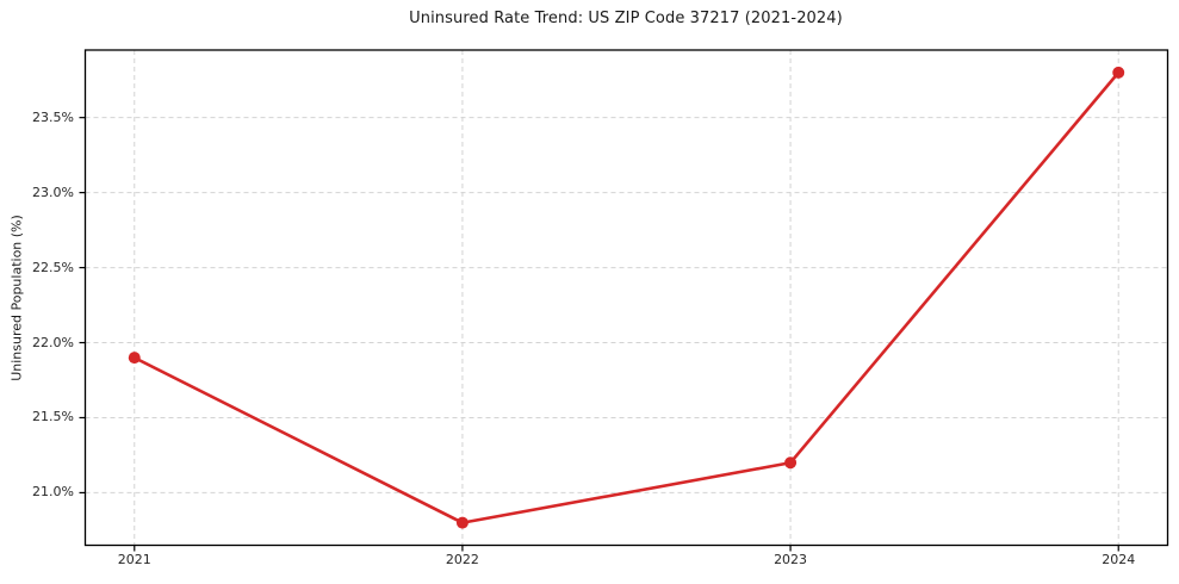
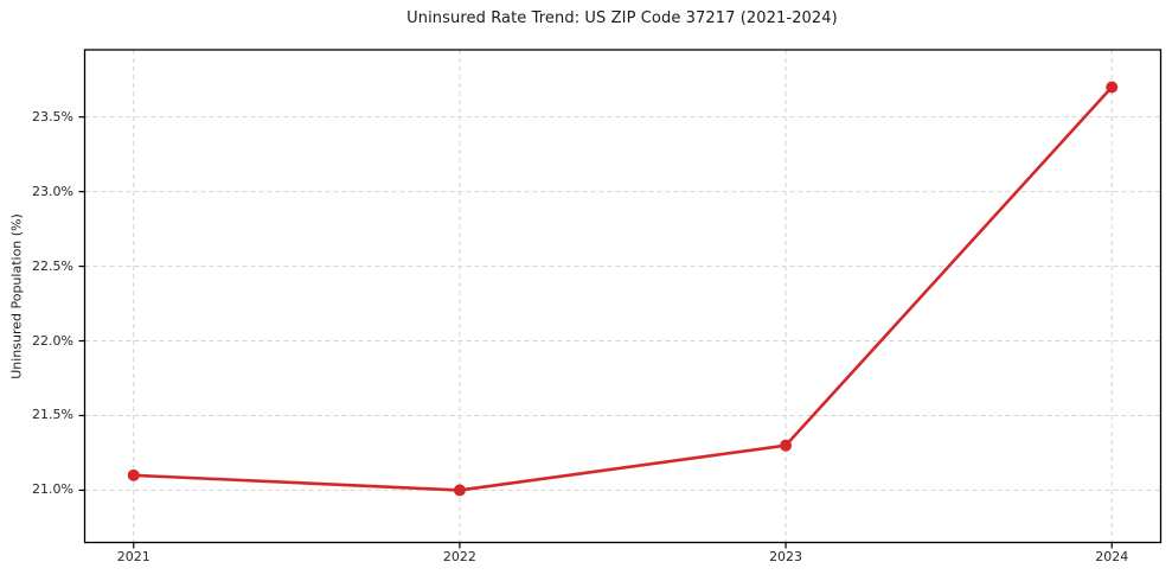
2021: 21.9% -> 21.1%
2022: 20.8% -> 21.0%
2023: 21.2% -> 21.3%
2024: 23.8% -> 23.7%
